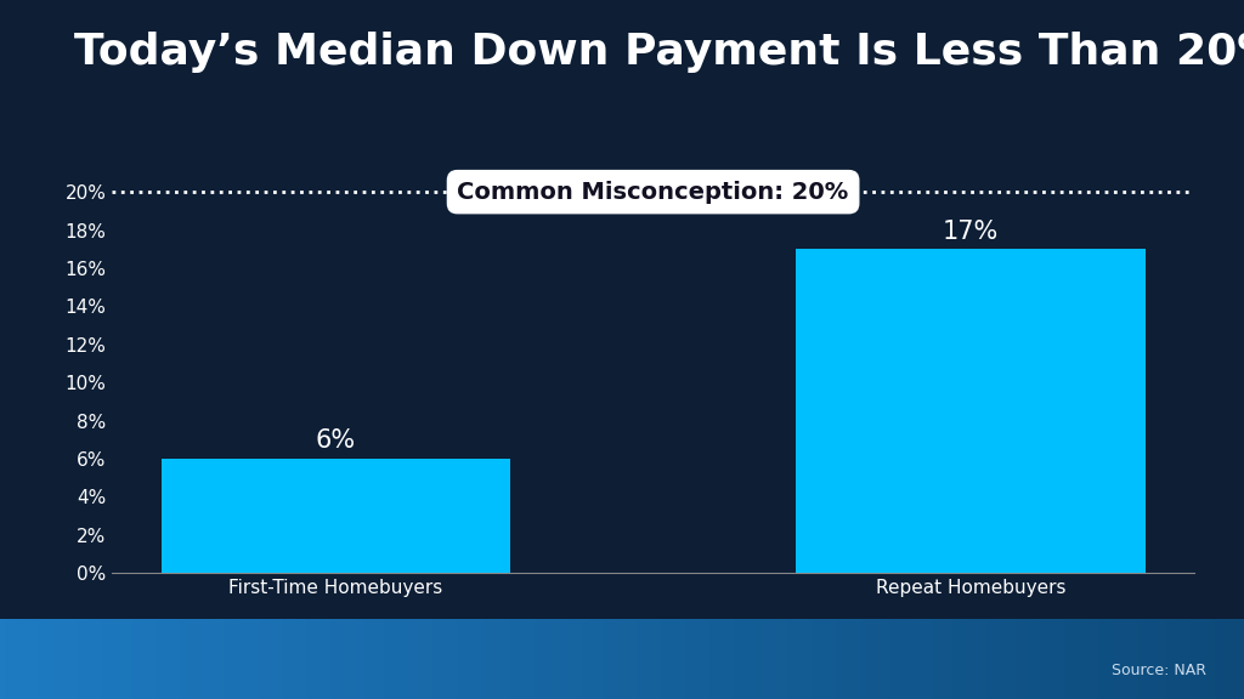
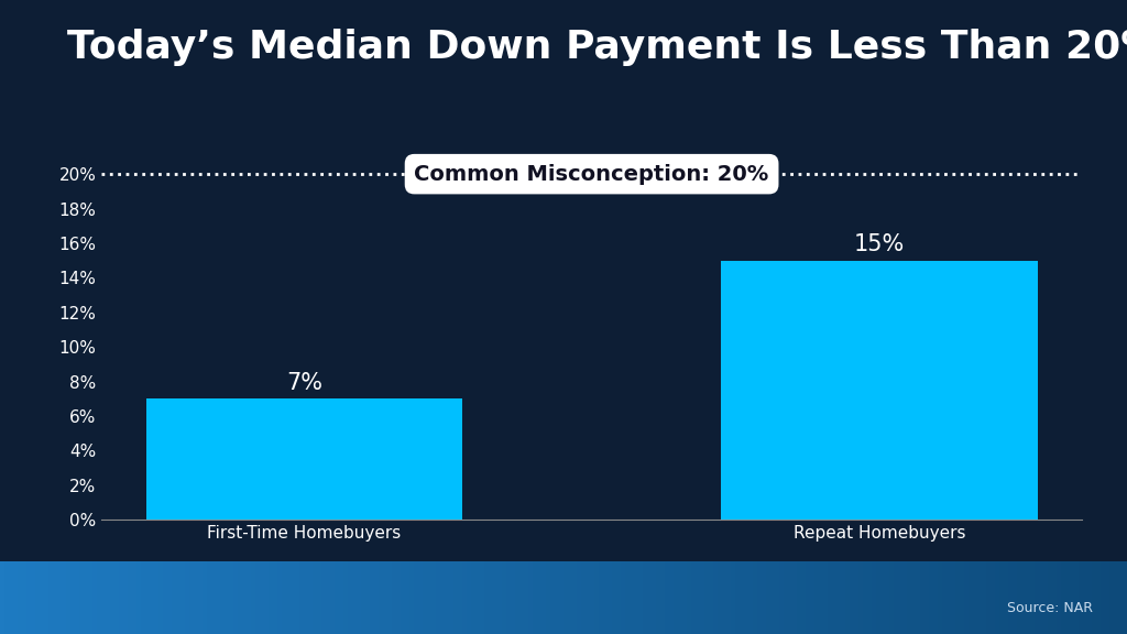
First-Time Homebuyers: 6% -> 7%
Repeat Homebuyers: 17% -> 15%
